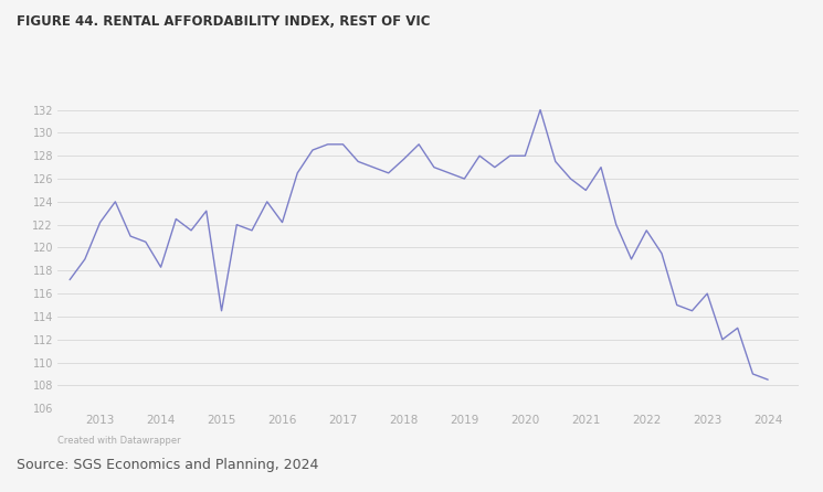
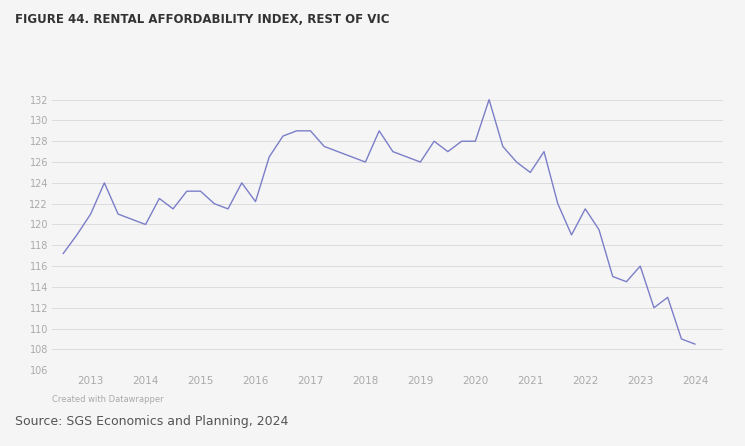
2013: 122.2 -> 121.0
2014: 118.3 -> 120.0
2015: 114.5 -> 123.2
2018: 127.7 -> 126.0
